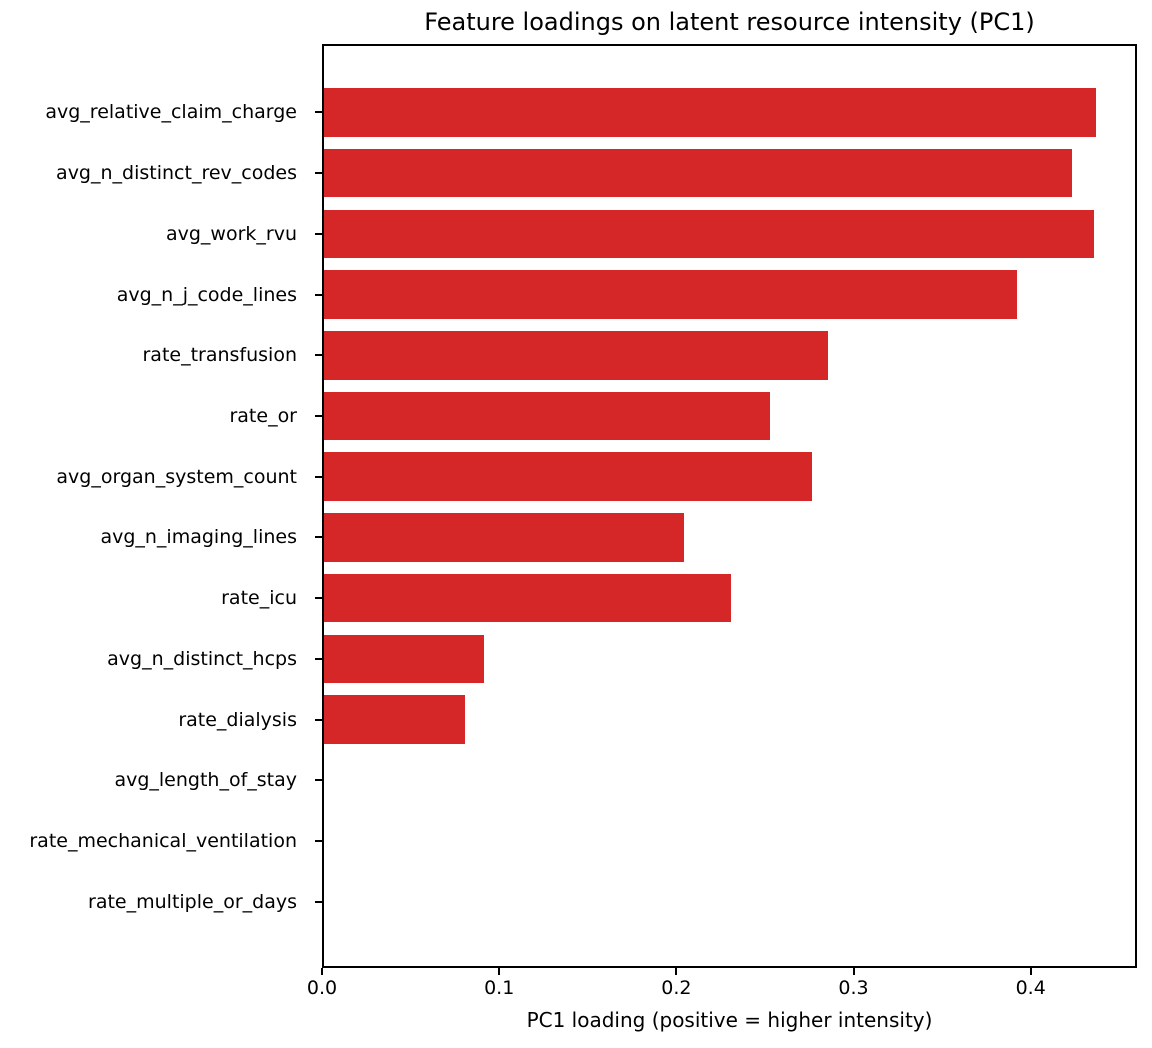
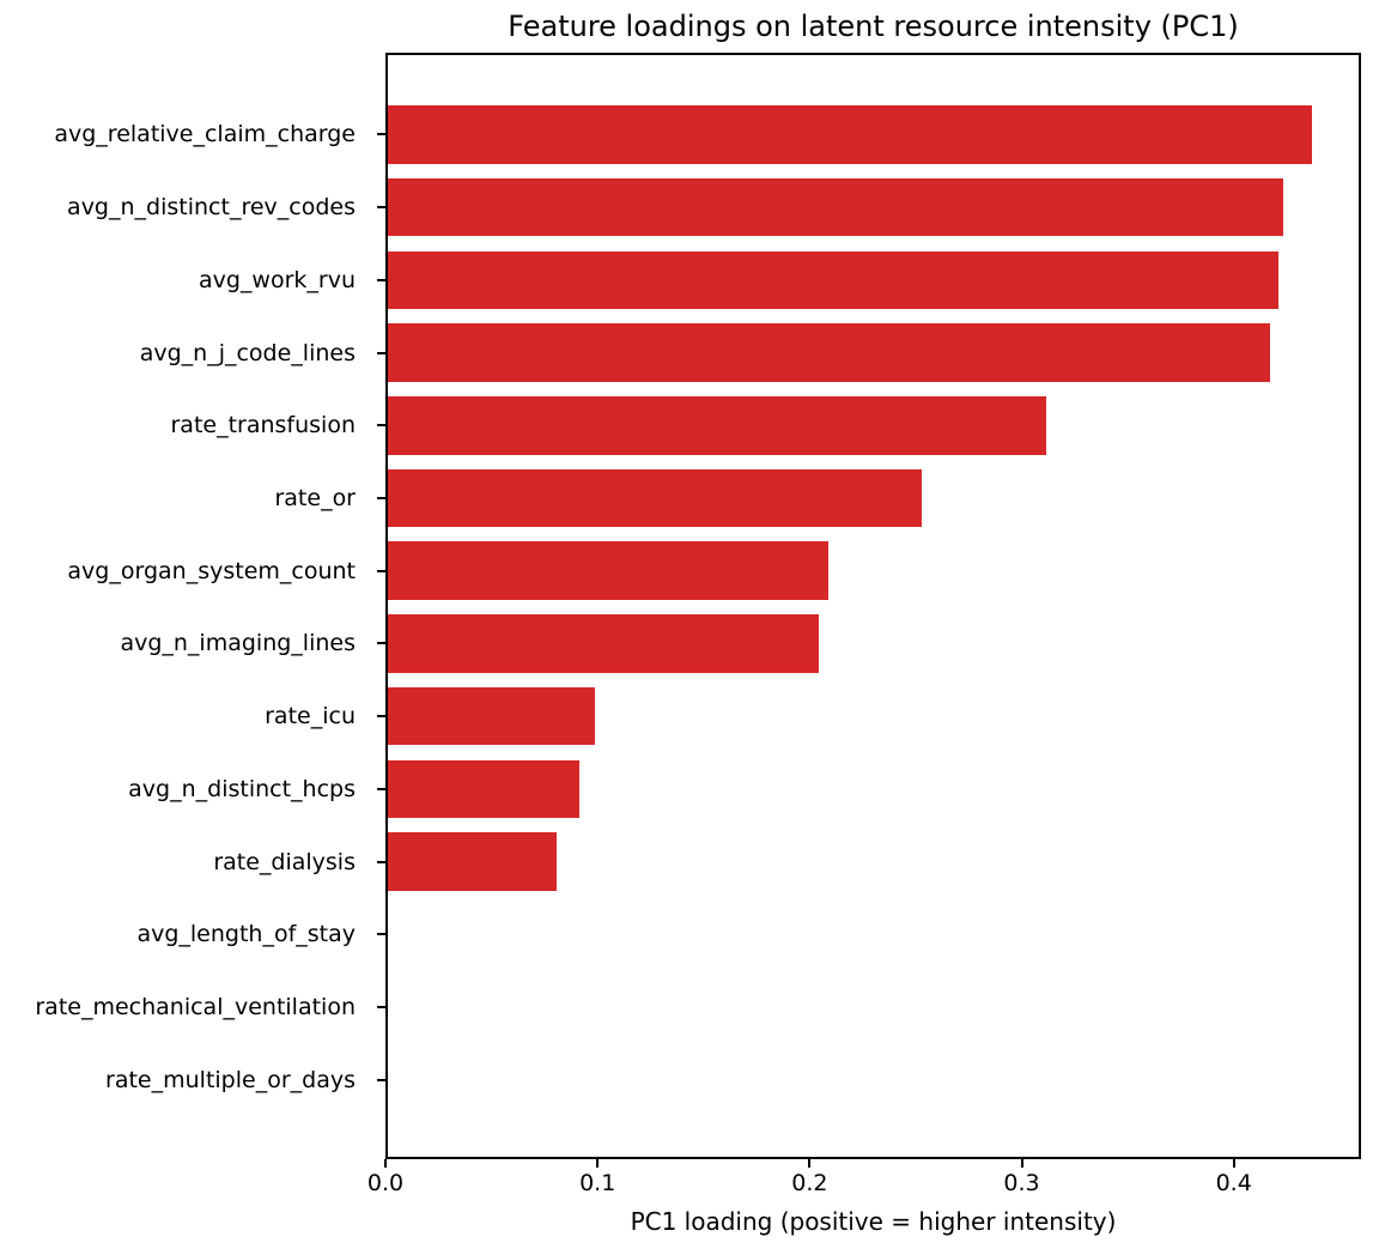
avg_work_rvu: 0.437 -> 0.422
avg_n_j_code_lines: 0.393 -> 0.418
rate_transfusion: 0.286 -> 0.312
avg_organ_system_count: 0.277 -> 0.209
rate_icu: 0.231 -> 0.098
